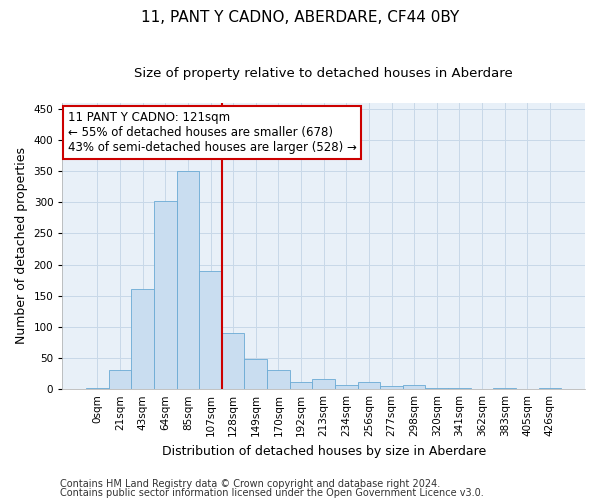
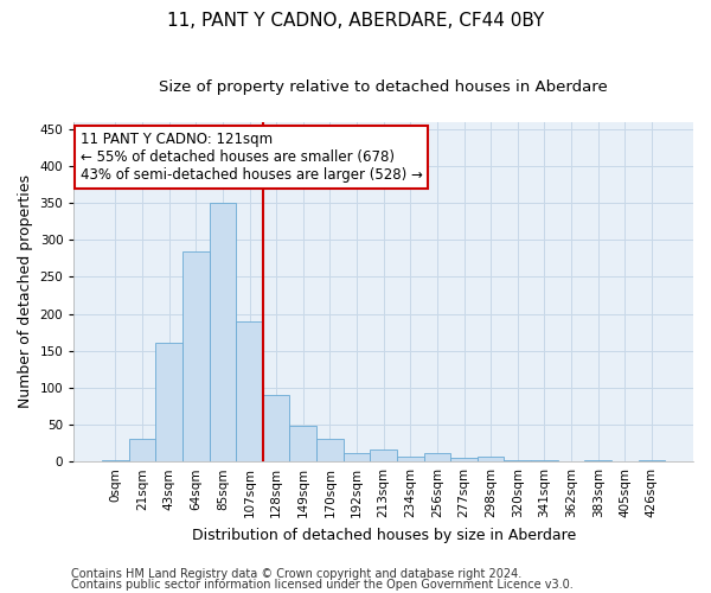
64sqm: 302 -> 285
